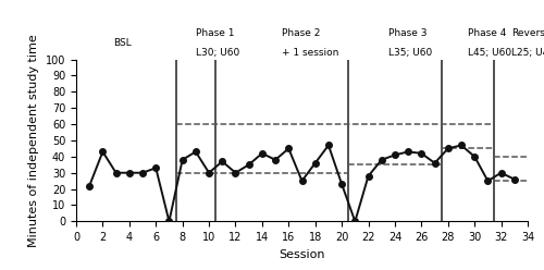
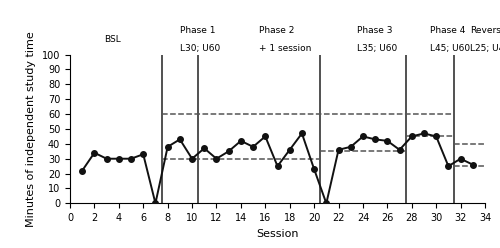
2: 43 -> 34
22: 28 -> 36
24: 41 -> 45
30: 40 -> 45
